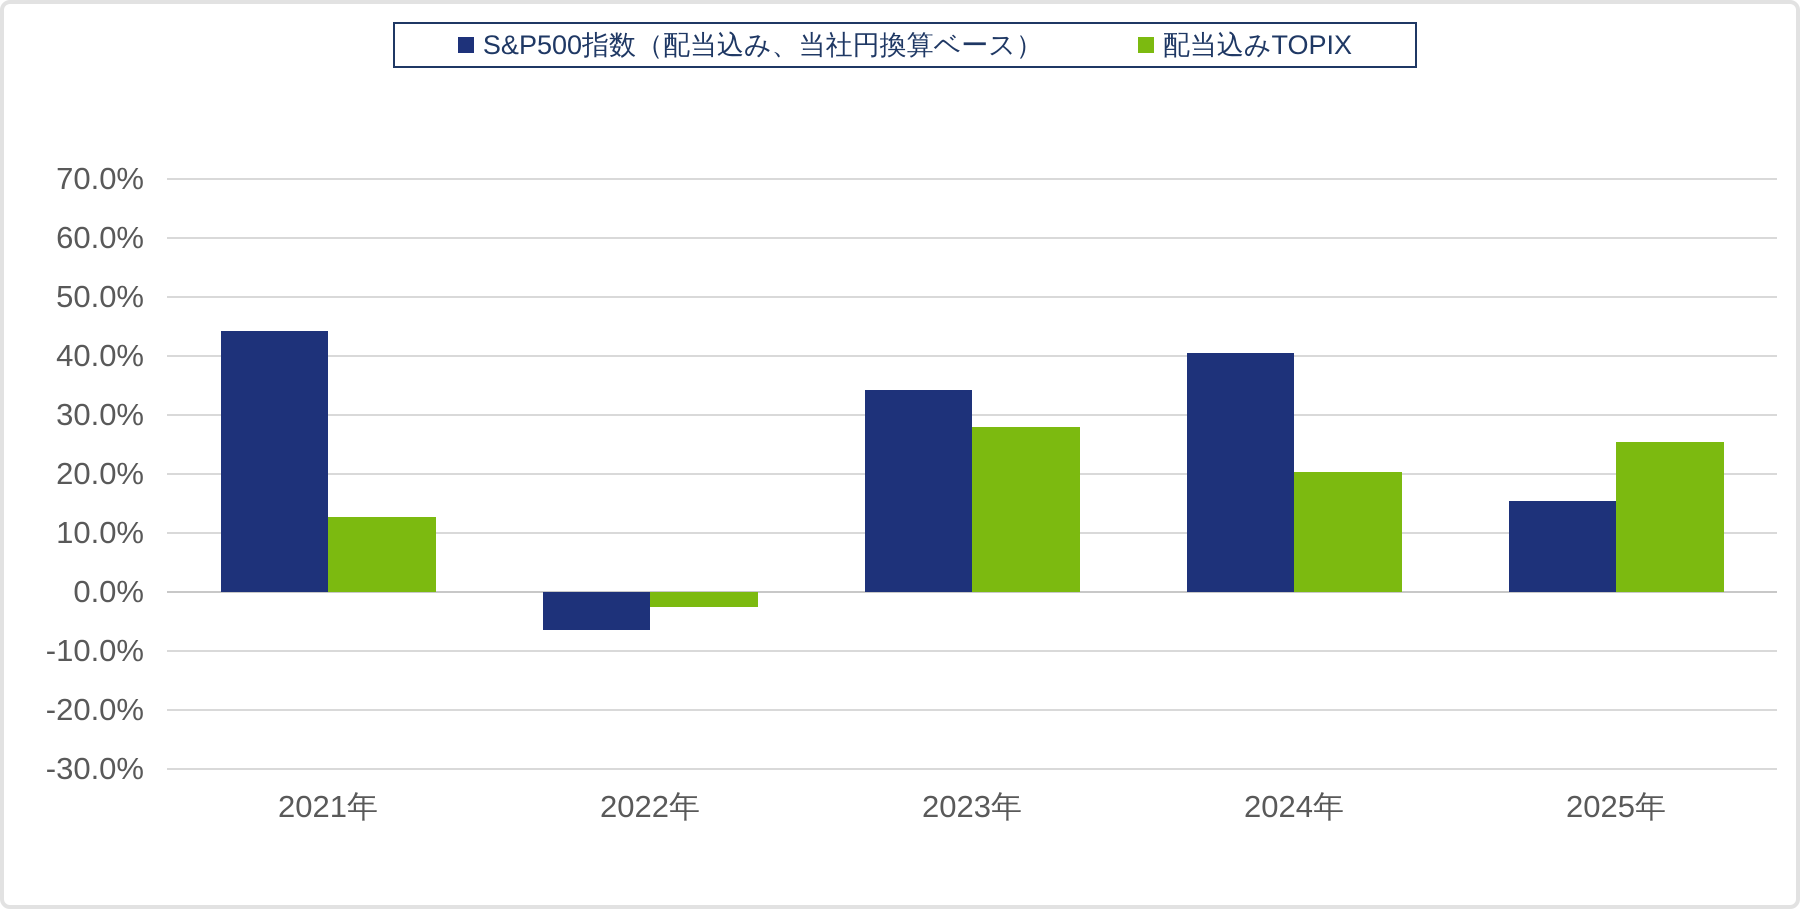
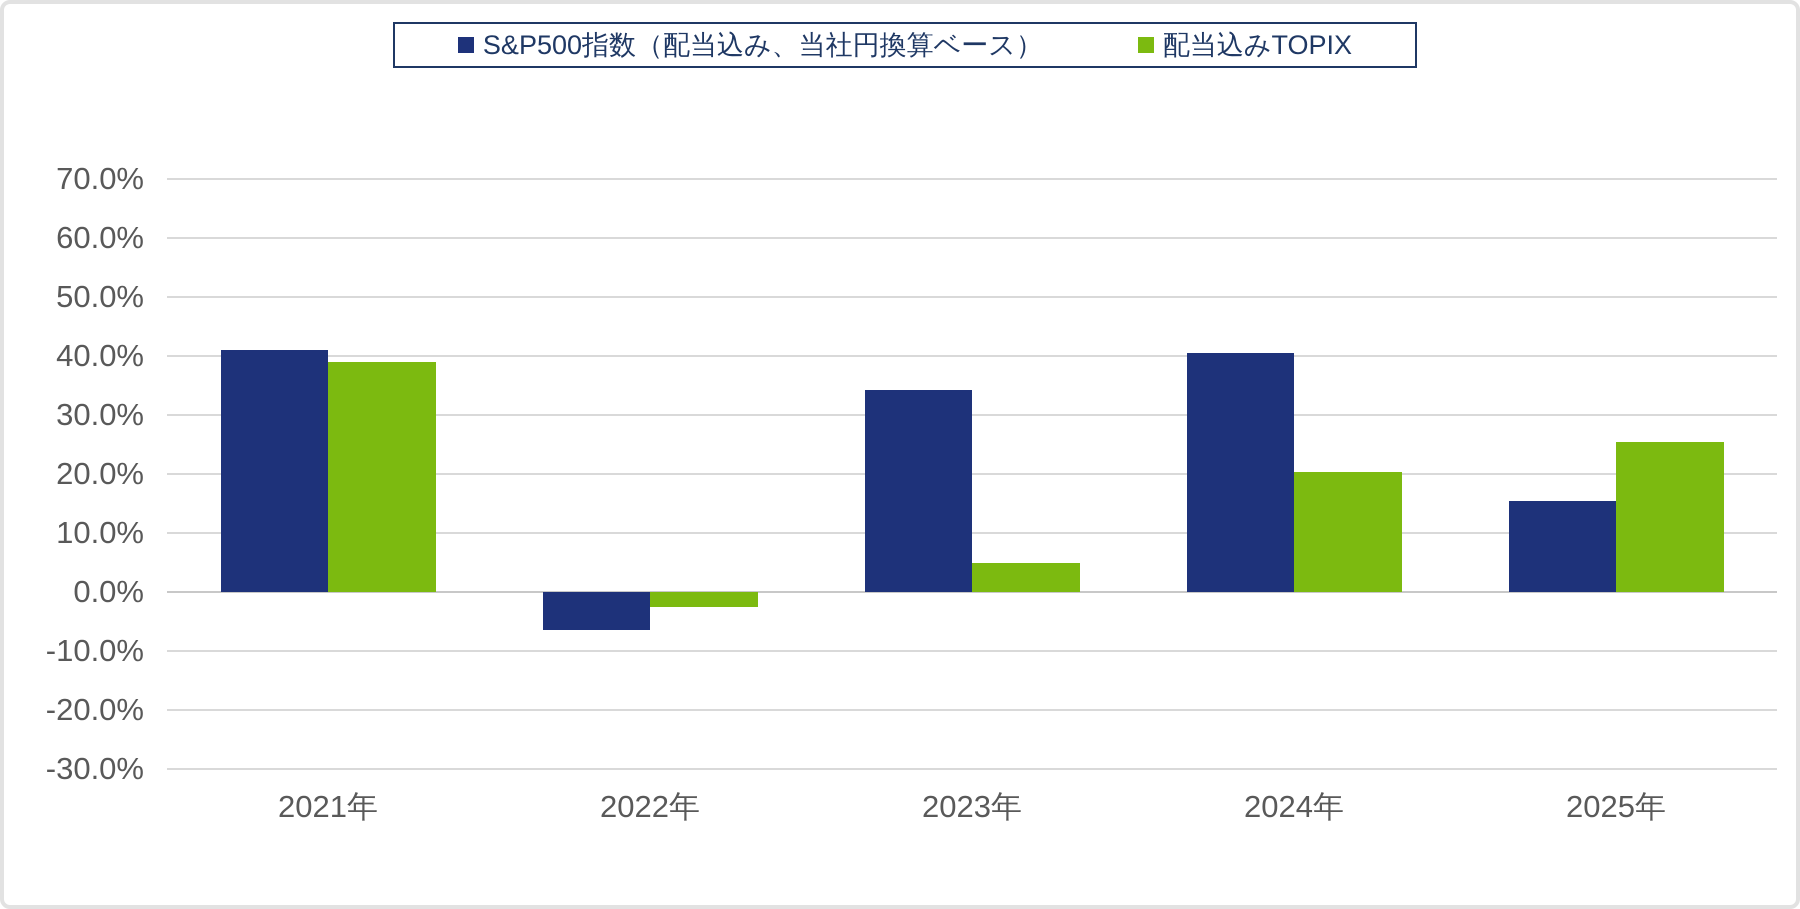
S&P500指数（配当込み、当社円換算ベース）/2021年: 44% -> 41%
配当込みTOPIX/2021年: 13% -> 39%
配当込みTOPIX/2023年: 28% -> 5%
